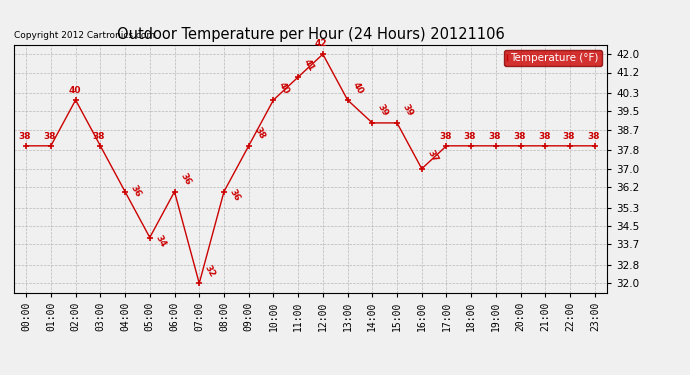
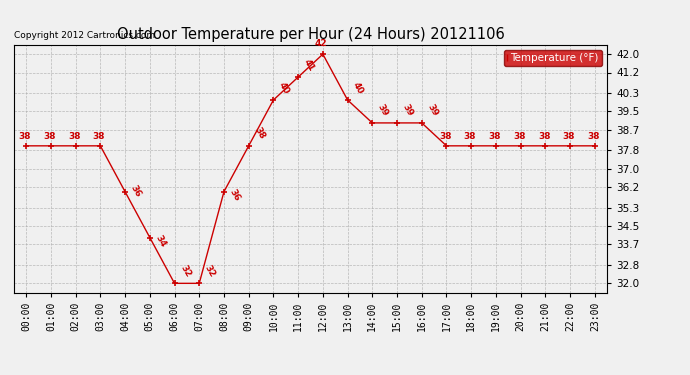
02:00: 40 -> 38
06:00: 36 -> 32
16:00: 37 -> 39
